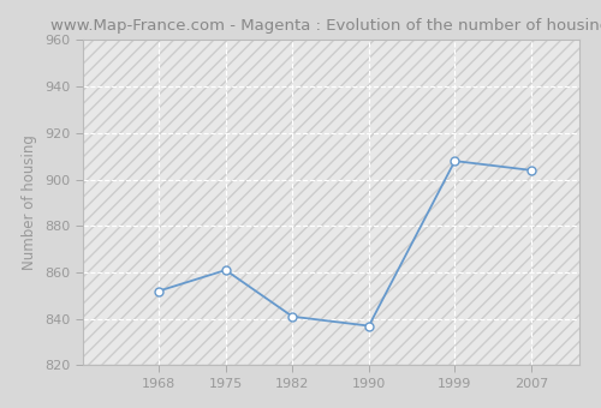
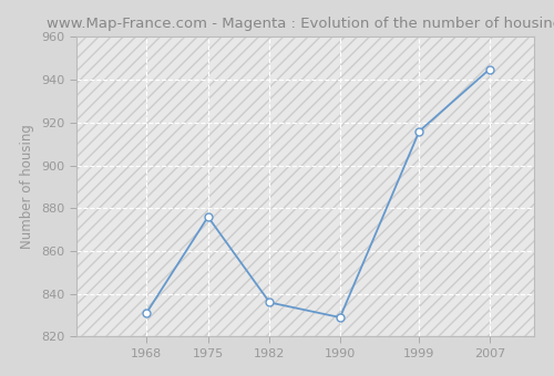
1968: 852 -> 831
1975: 861 -> 876
1982: 841 -> 836
1990: 837 -> 829
1999: 908 -> 916
2007: 904 -> 945
